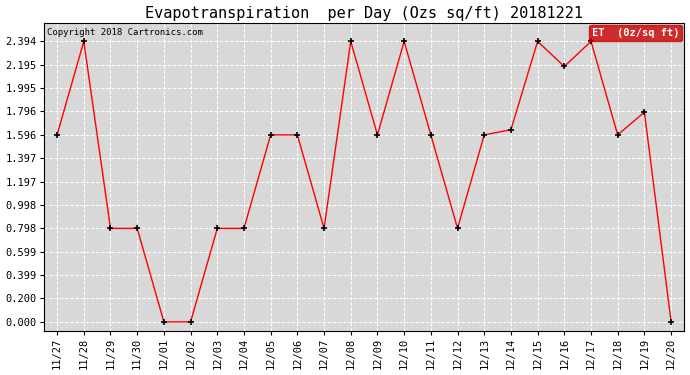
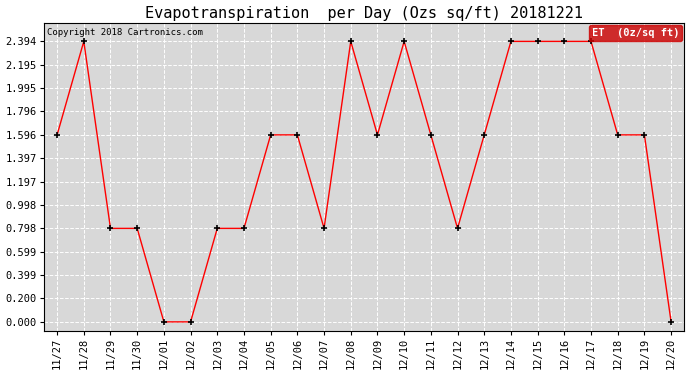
12/14: 1.64 -> 2.39
12/16: 2.18 -> 2.39
12/19: 1.79 -> 1.60
